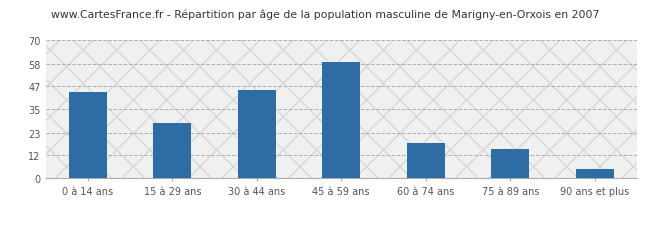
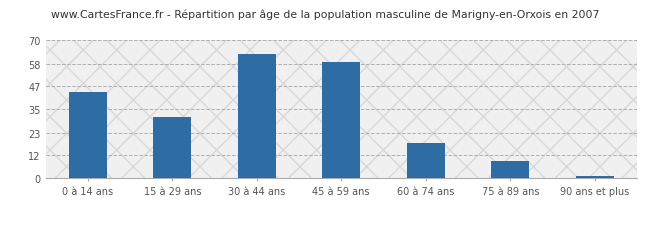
15 à 29 ans: 28 -> 31
30 à 44 ans: 45 -> 63
75 à 89 ans: 15 -> 9
90 ans et plus: 5 -> 1
